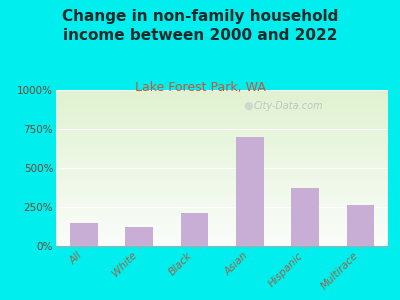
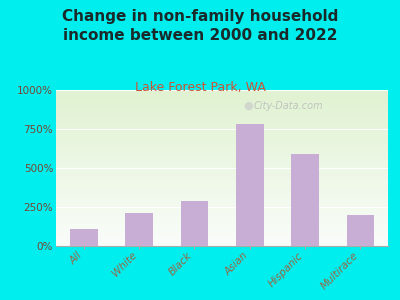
All: 150% -> 110%
White: 120% -> 210%
Black: 210% -> 290%
Asian: 700% -> 780%
Hispanic: 370% -> 590%
Multirace: 260% -> 200%
